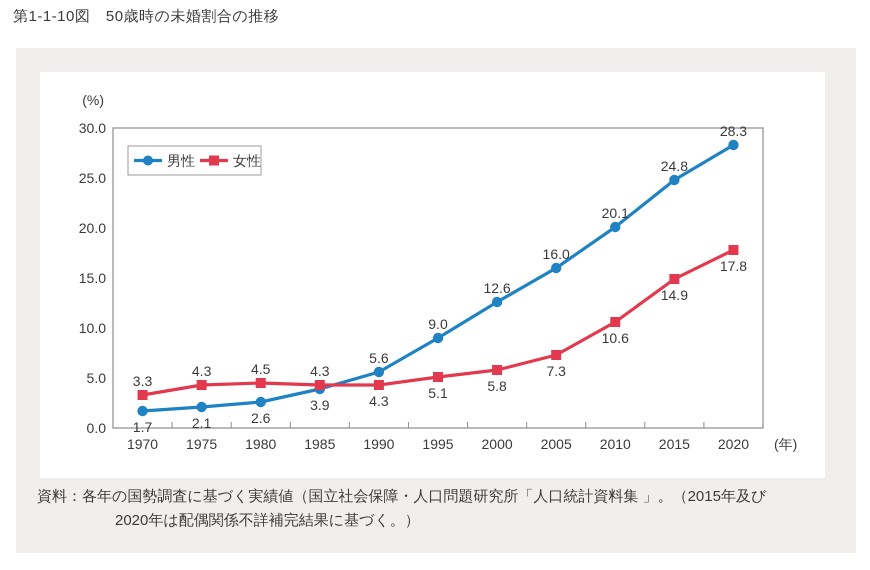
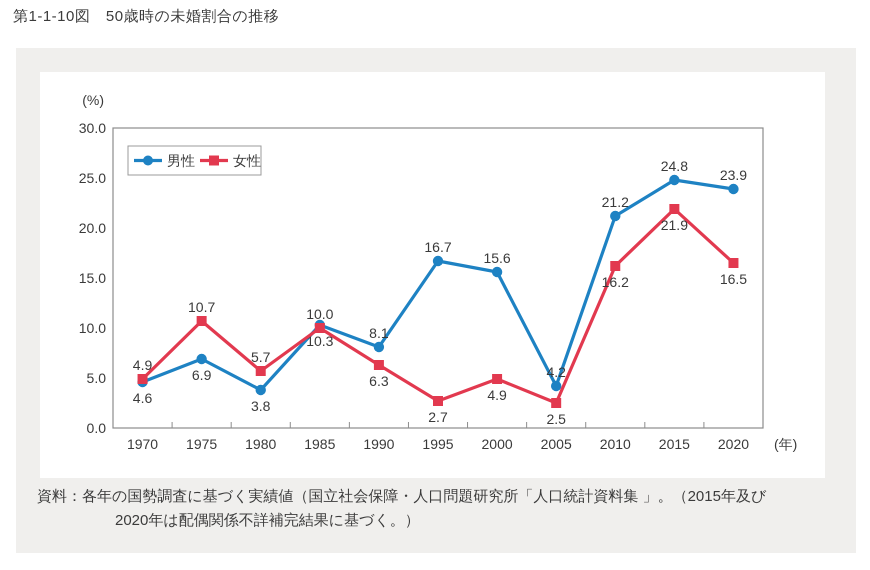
男性/1970: 1.7 -> 4.6
女性/1970: 3.3 -> 4.9
男性/1975: 2.1 -> 6.9
女性/1975: 4.3 -> 10.7
男性/1980: 2.6 -> 3.8
女性/1980: 4.5 -> 5.7
男性/1985: 3.9 -> 10.3
女性/1985: 4.3 -> 10.0
男性/1990: 5.6 -> 8.1
女性/1990: 4.3 -> 6.3
男性/1995: 9.0 -> 16.7
女性/1995: 5.1 -> 2.7
男性/2000: 12.6 -> 15.6
女性/2000: 5.8 -> 4.9
男性/2005: 16.0 -> 4.2
女性/2005: 7.3 -> 2.5
男性/2010: 20.1 -> 21.2
女性/2010: 10.6 -> 16.2
女性/2015: 14.9 -> 21.9
男性/2020: 28.3 -> 23.9
女性/2020: 17.8 -> 16.5
